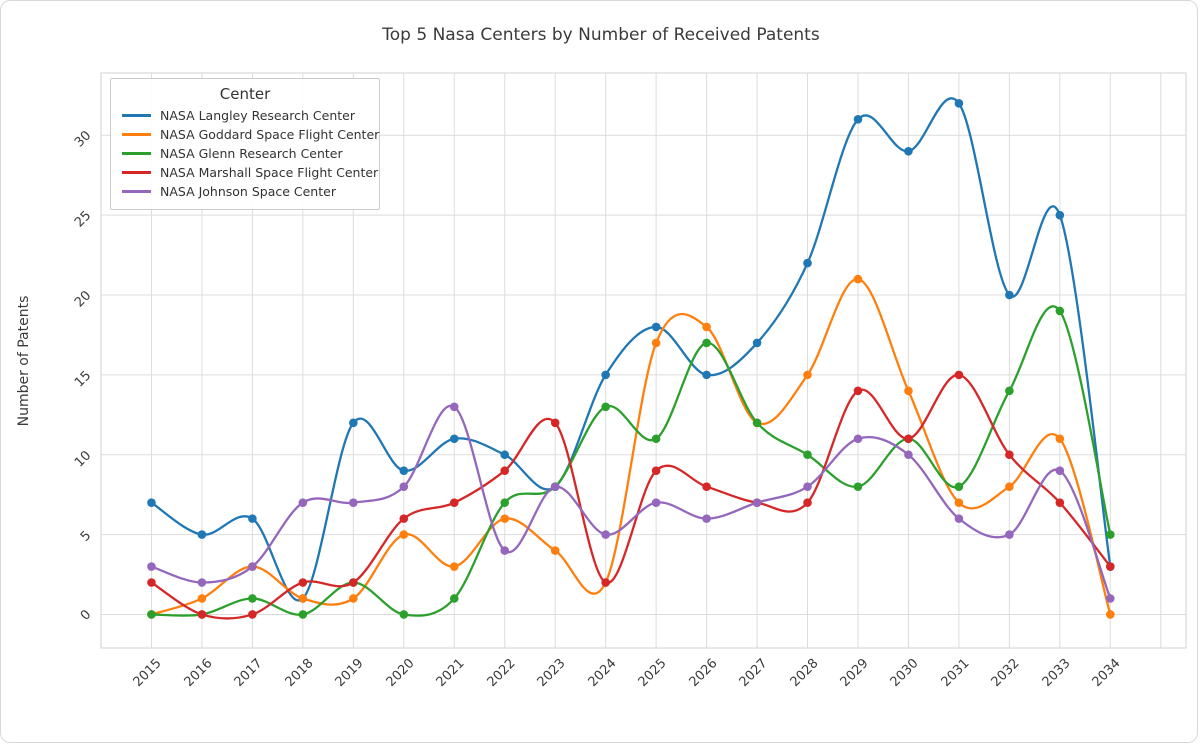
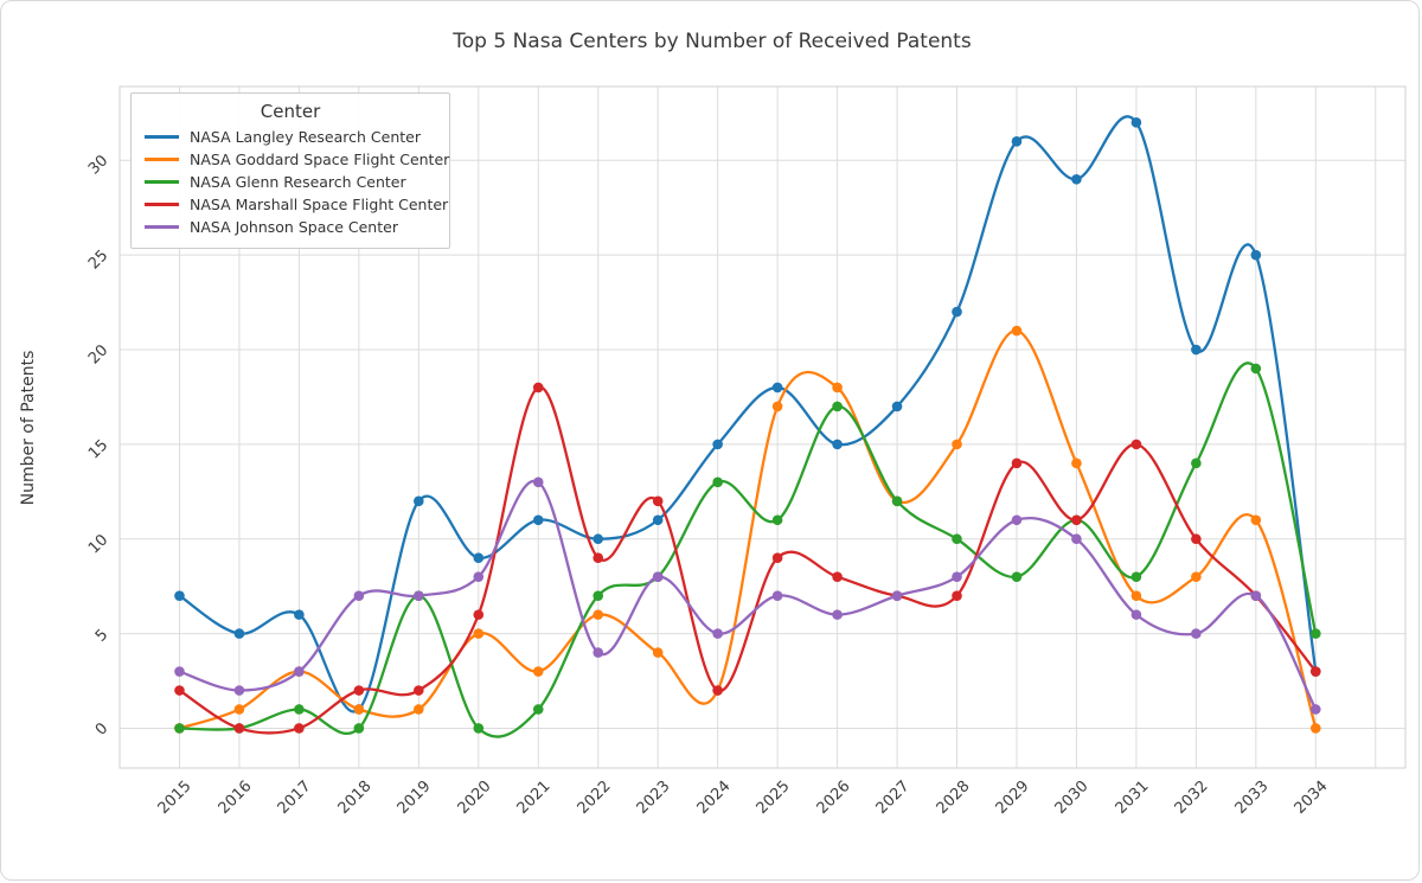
NASA Glenn Research Center/2019: 2 -> 7
NASA Marshall Space Flight Center/2021: 7 -> 18
NASA Langley Research Center/2023: 8 -> 11
NASA Johnson Space Center/2033: 9 -> 7
